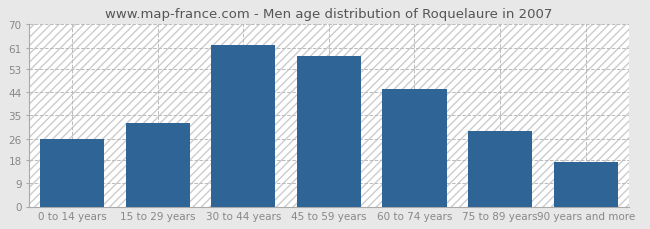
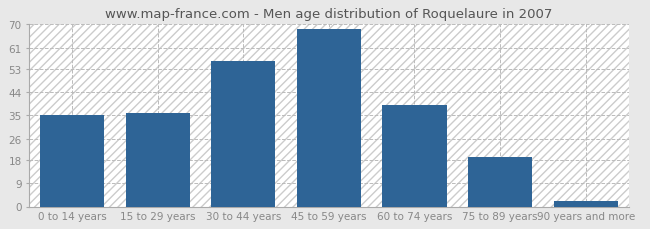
0 to 14 years: 26 -> 35
15 to 29 years: 32 -> 36
30 to 44 years: 62 -> 56
45 to 59 years: 58 -> 68
60 to 74 years: 45 -> 39
75 to 89 years: 29 -> 19
90 years and more: 17 -> 2
